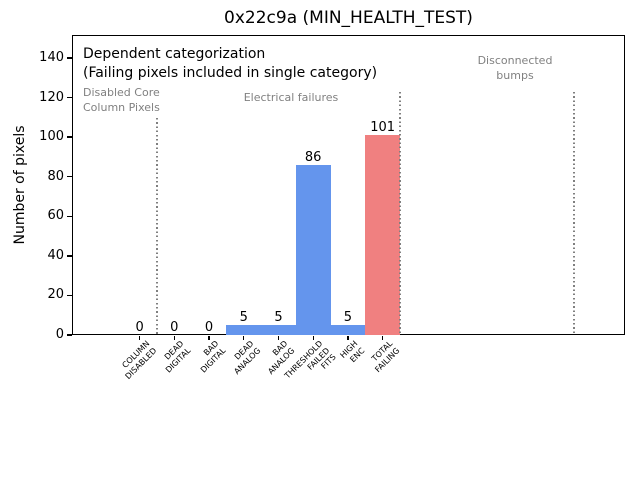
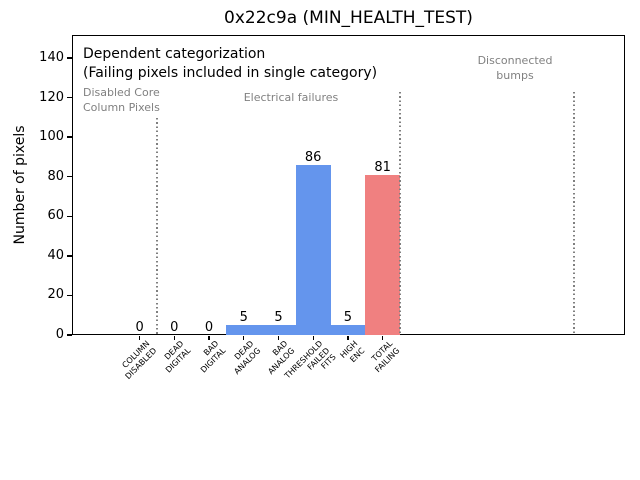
TOTAL FAILING: 101 -> 81
